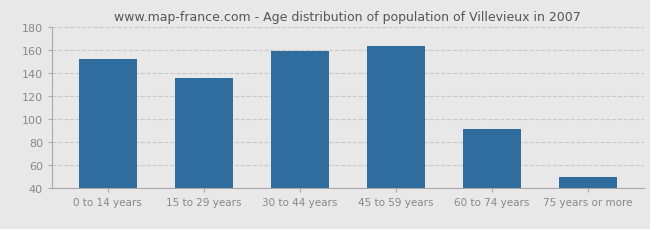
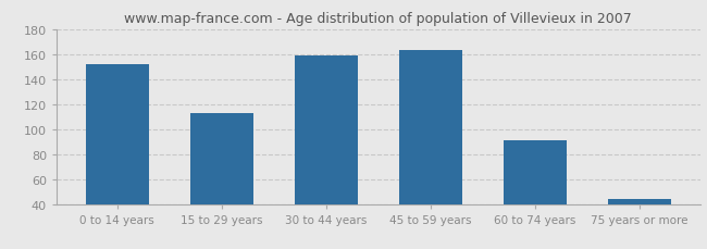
15 to 29 years: 135 -> 113
75 years or more: 49 -> 44
